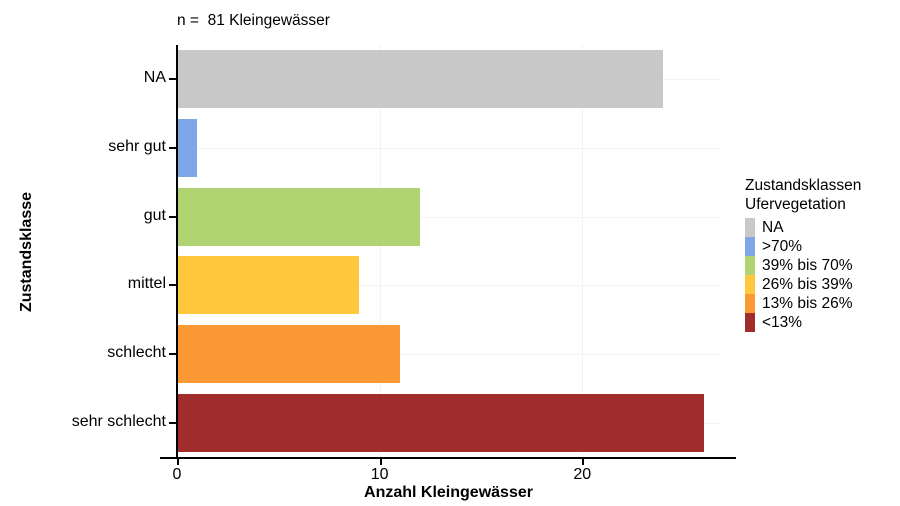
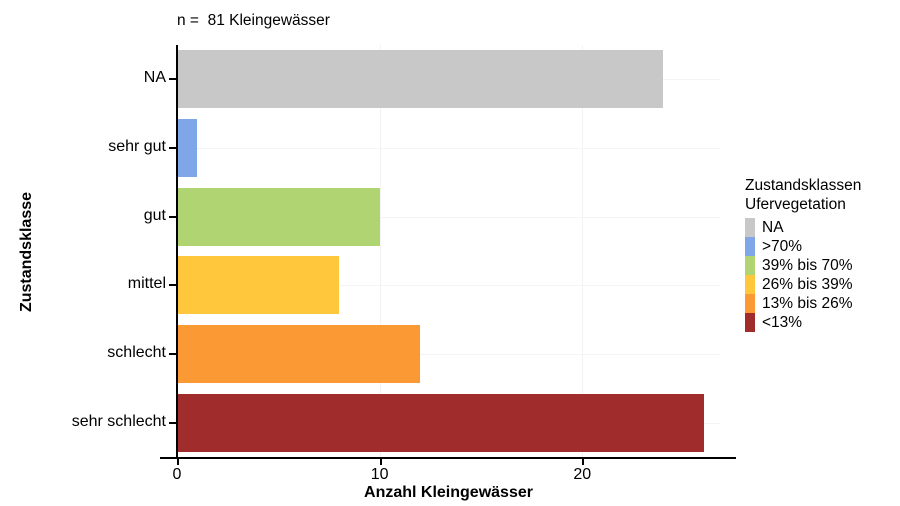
gut: 12 -> 10
mittel: 9 -> 8
schlecht: 11 -> 12
